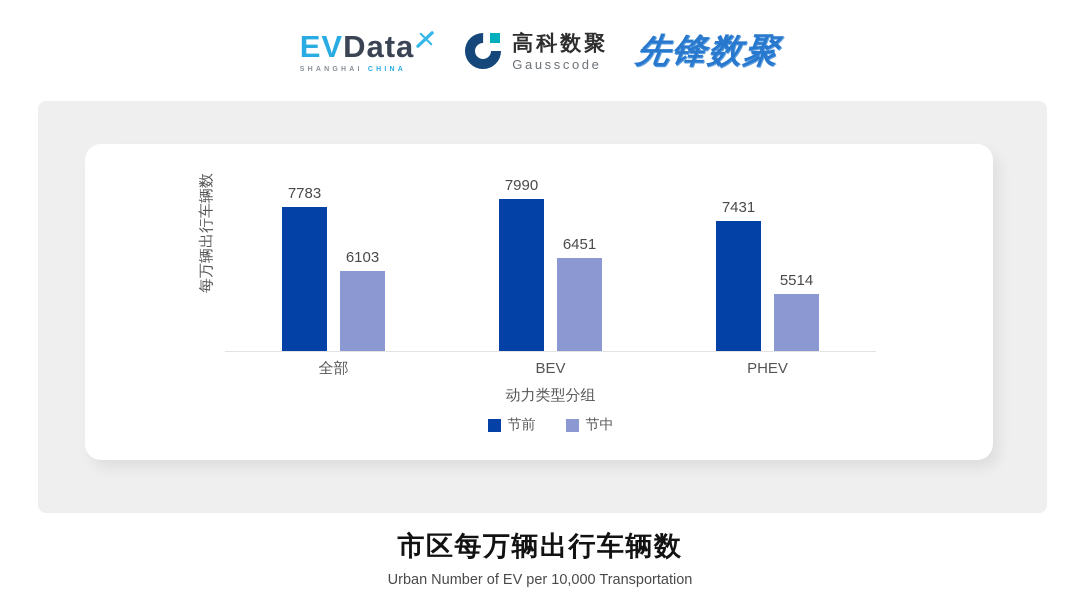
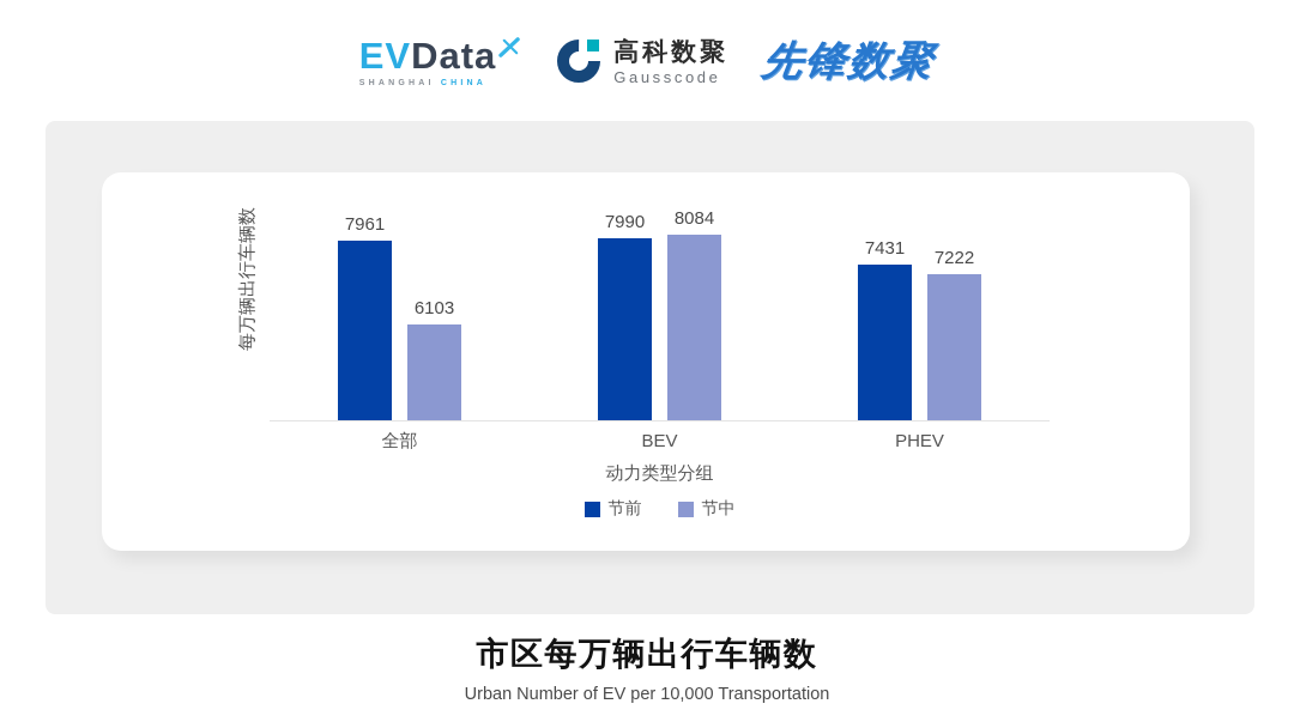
节前/全部: 7783 -> 7961
节中/BEV: 6451 -> 8084
节中/PHEV: 5514 -> 7222
